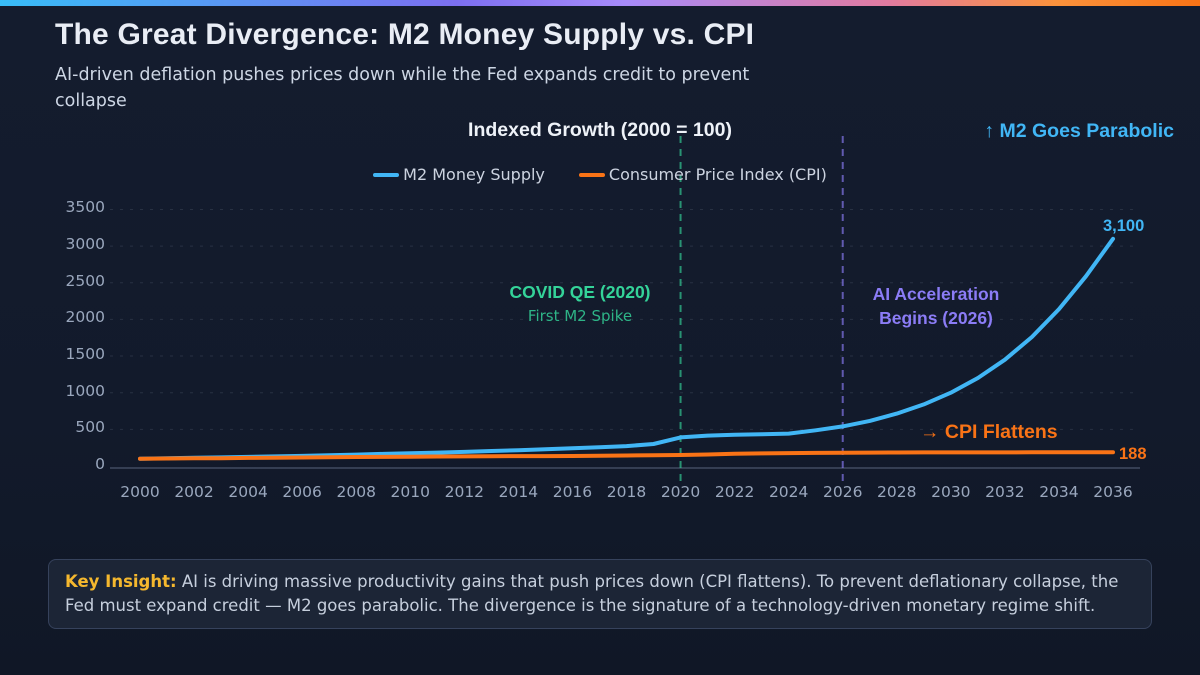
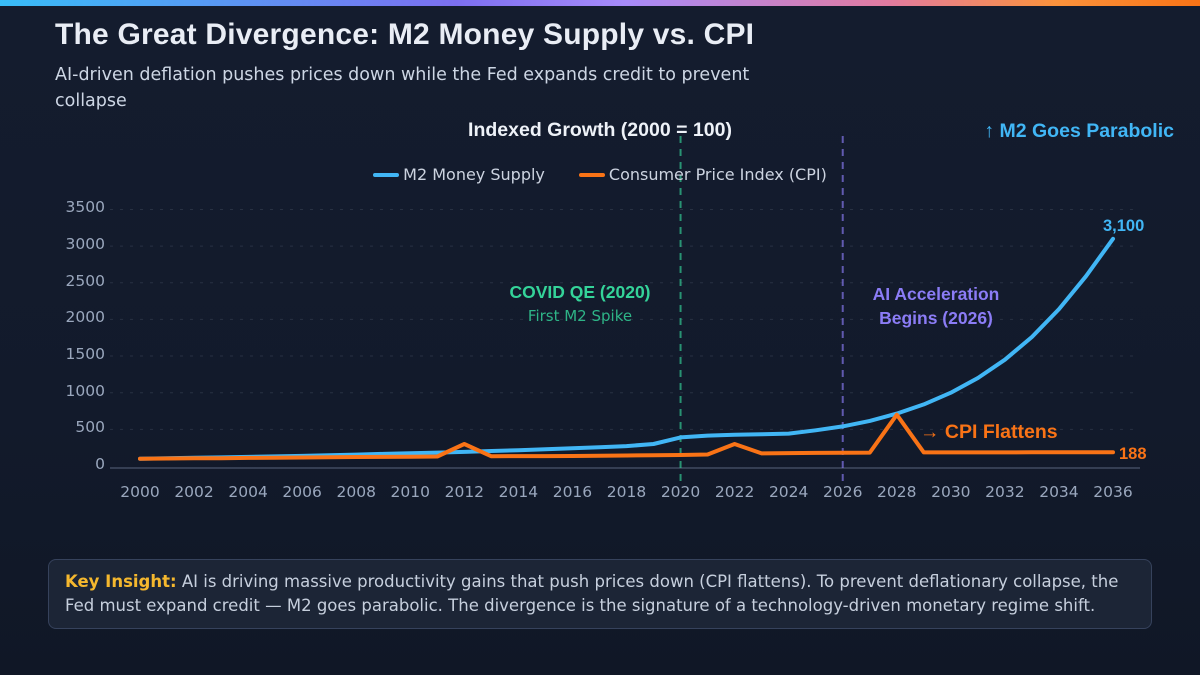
Consumer Price Index (CPI)/2012: 100 -> 300
Consumer Price Index (CPI)/2022: 200 -> 300
Consumer Price Index (CPI)/2028: 200 -> 700
